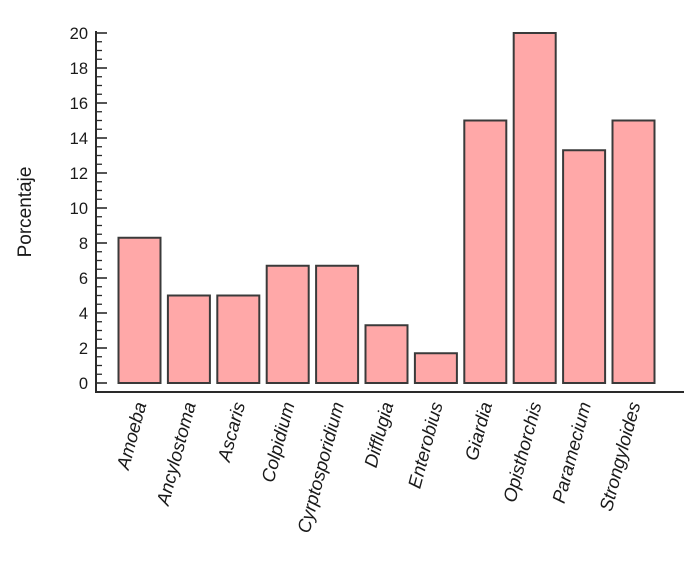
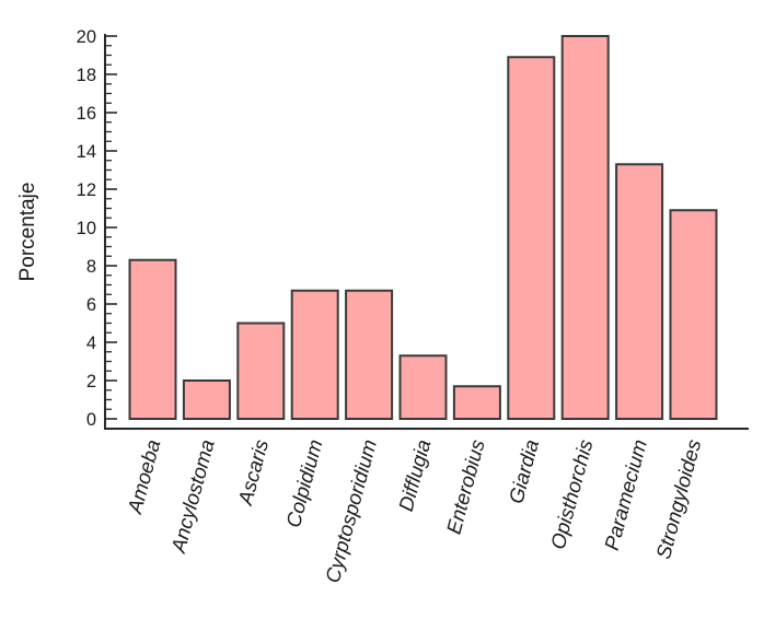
Ancylostoma: 5.0 -> 2.0
Giardia: 15.0 -> 18.9
Strongyloides: 15.0 -> 10.9
